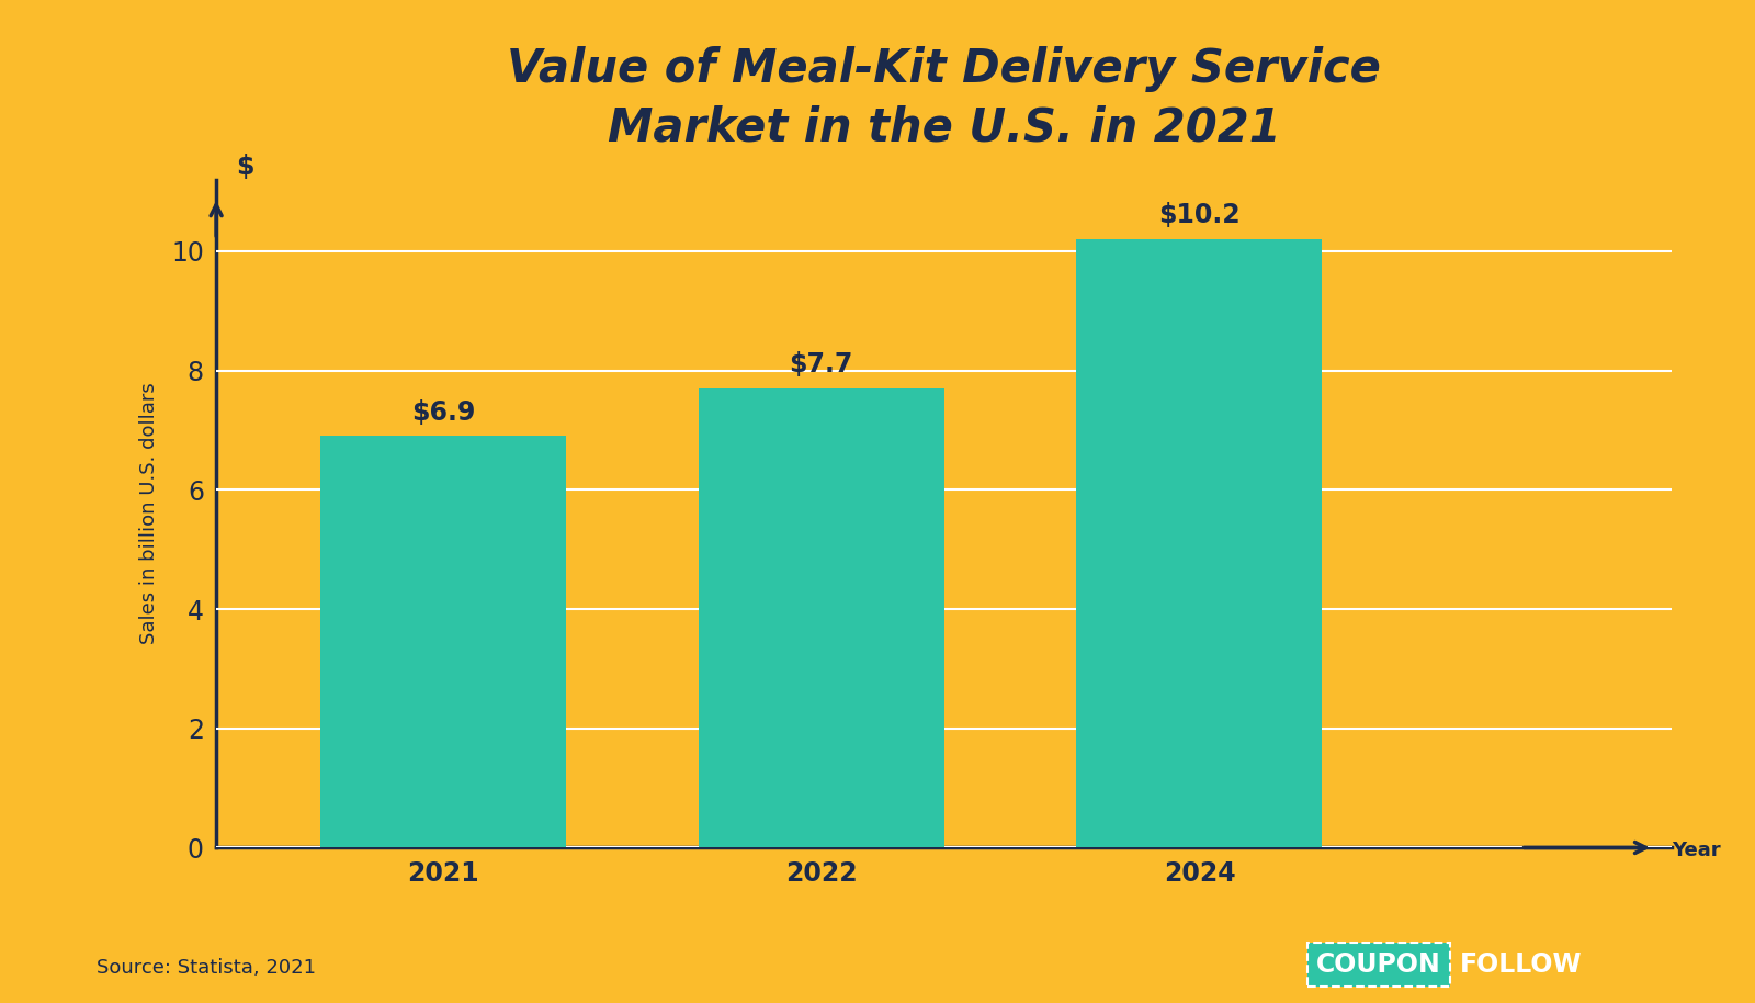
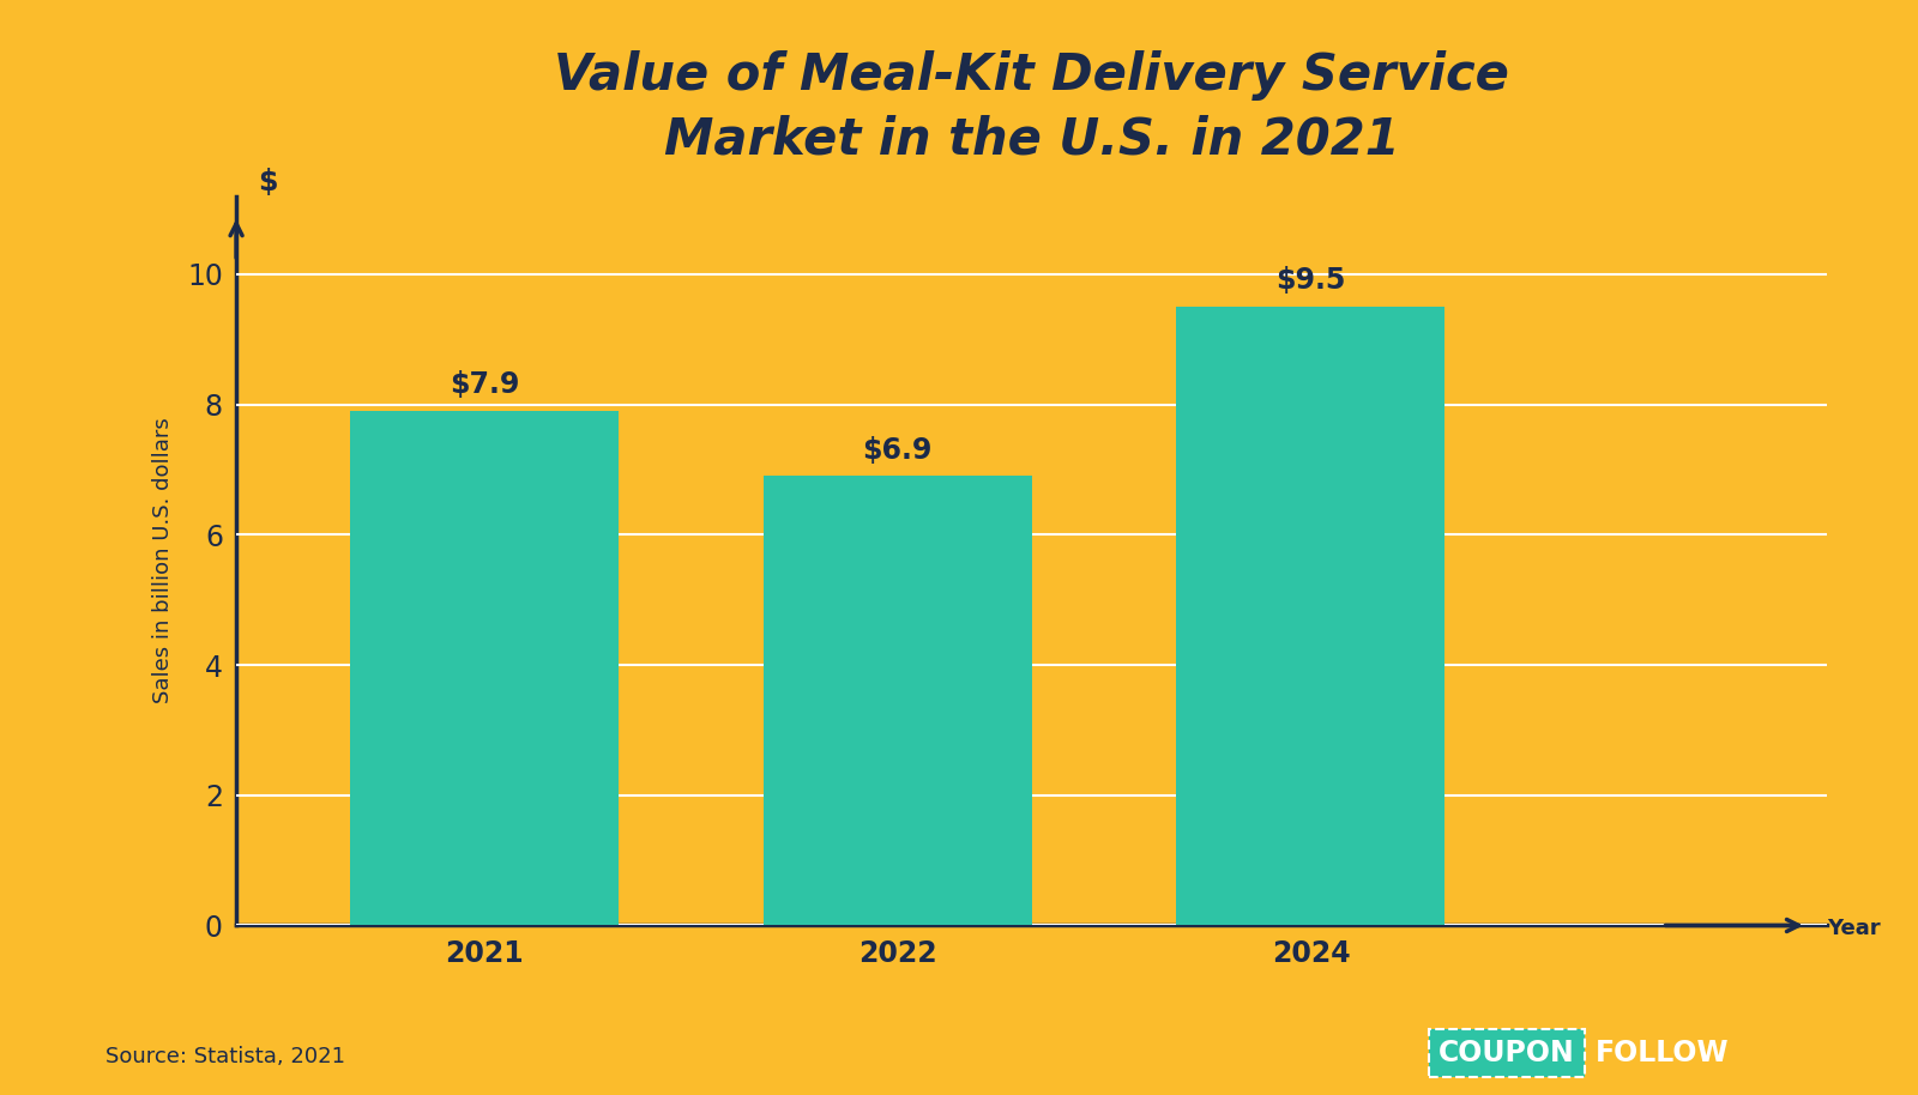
2021: $6.9 -> $7.9
2022: $7.7 -> $6.9
2024: $10.2 -> $9.5
